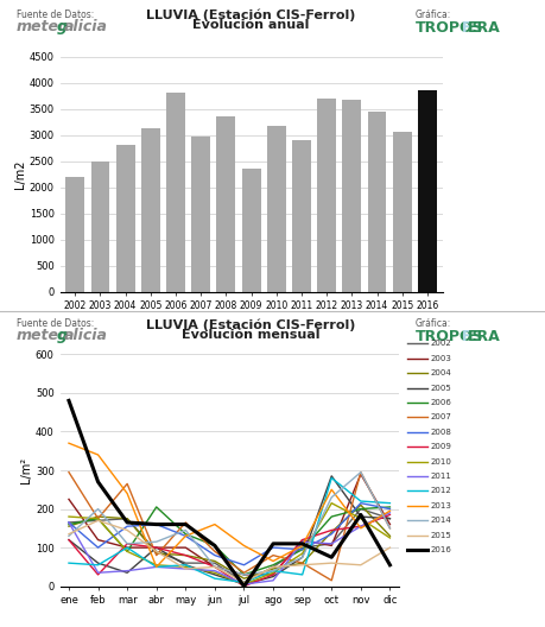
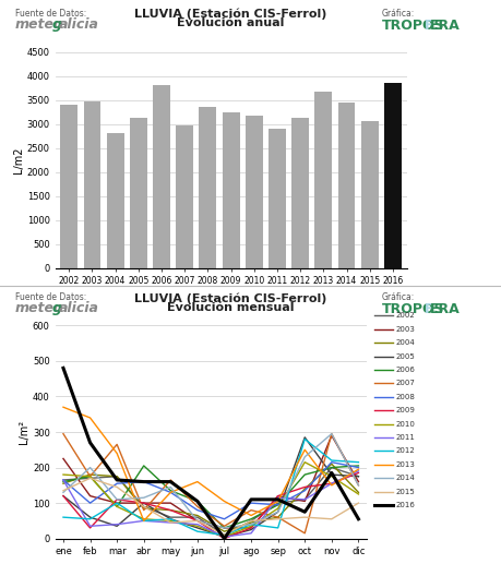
2002: 2200 -> 3400
2003: 2500 -> 3470
2009: 2350 -> 3240
2012: 3700 -> 3130
